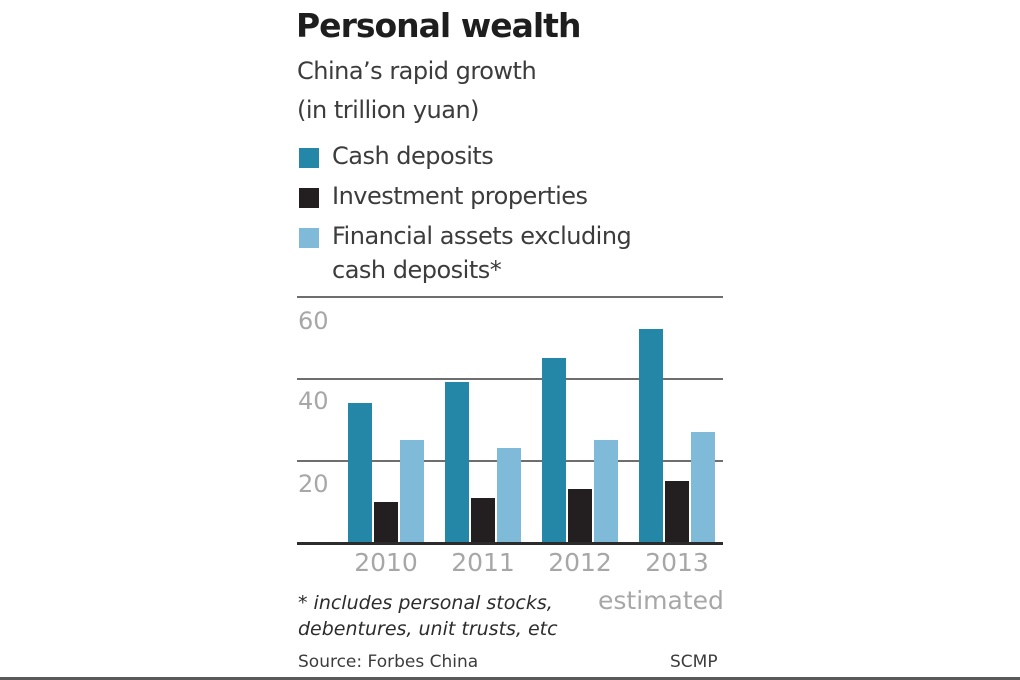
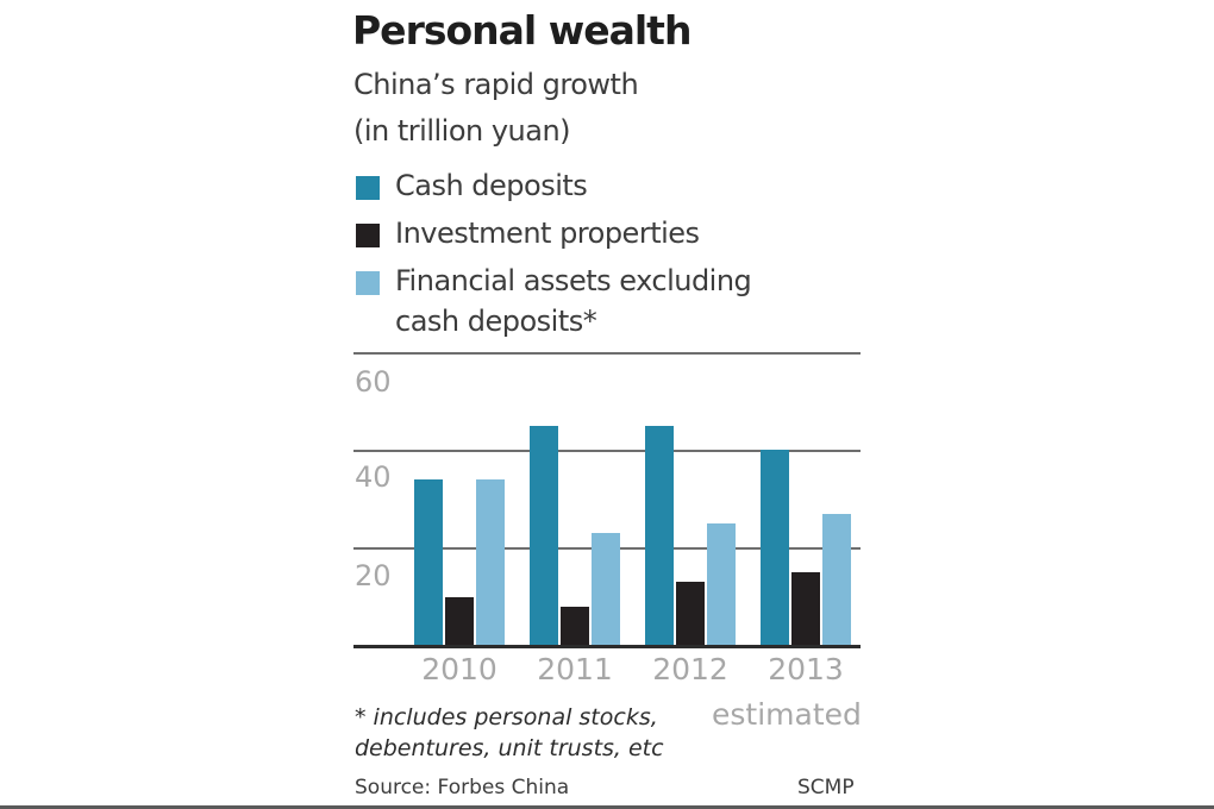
Financial assets excluding cash deposits*/2010: 25 -> 34
Cash deposits/2011: 39 -> 45
Investment properties/2011: 11 -> 8
Cash deposits/2013 estimated: 52 -> 40
